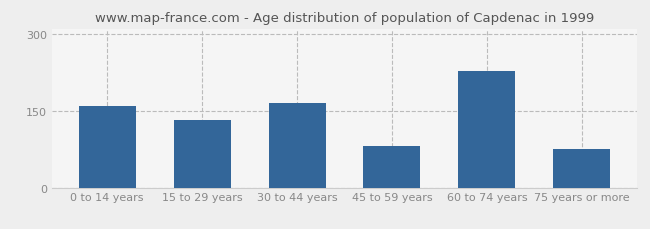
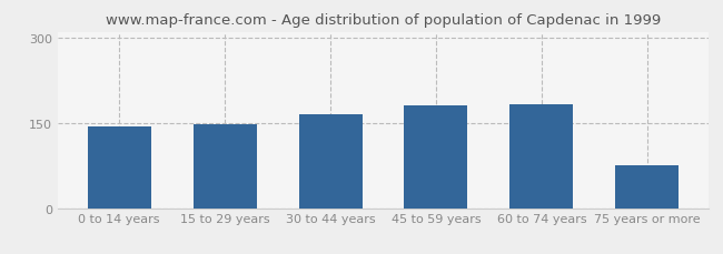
0 to 14 years: 160 -> 143
15 to 29 years: 132 -> 147
45 to 59 years: 82 -> 180
60 to 74 years: 228 -> 183
